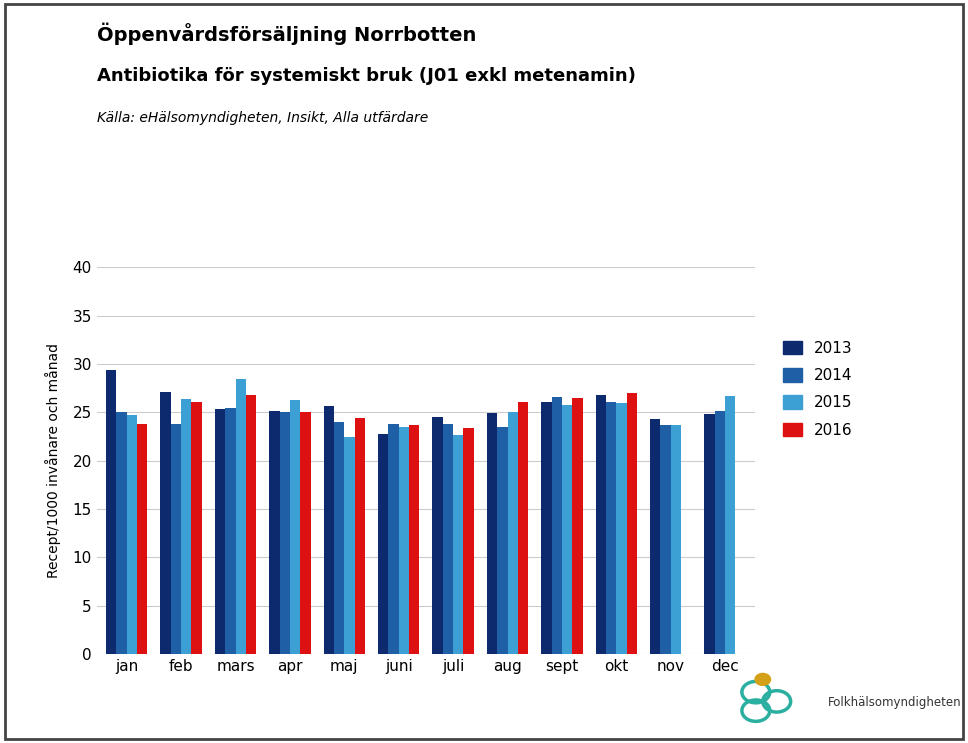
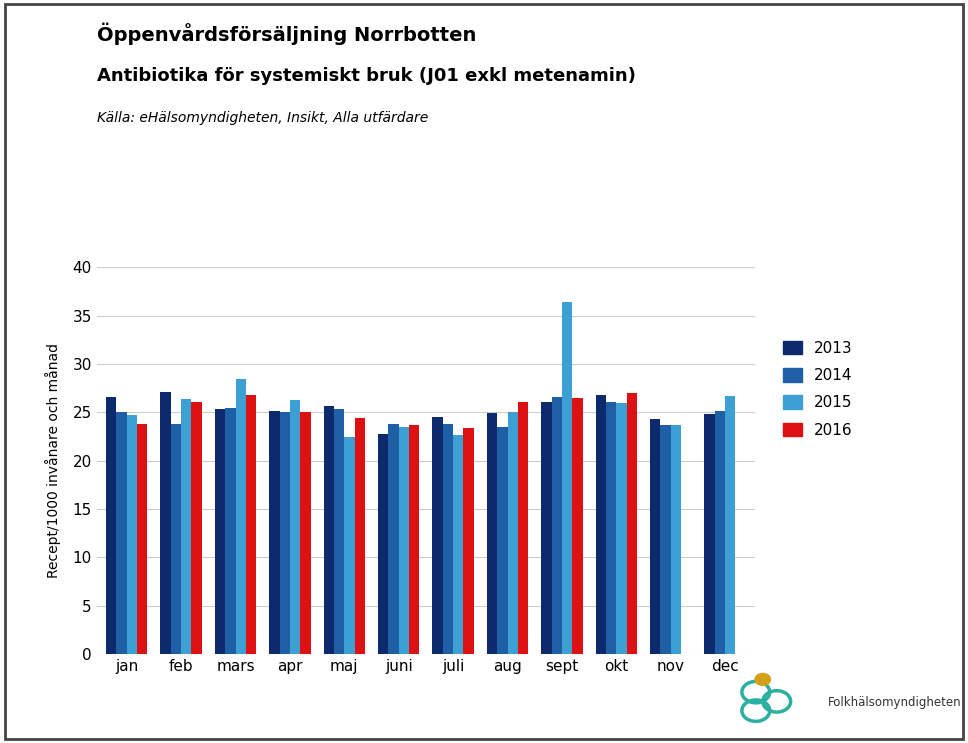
2013/jan: 29.4 -> 26.6
2014/maj: 24.0 -> 25.4
2015/sept: 25.8 -> 36.4
